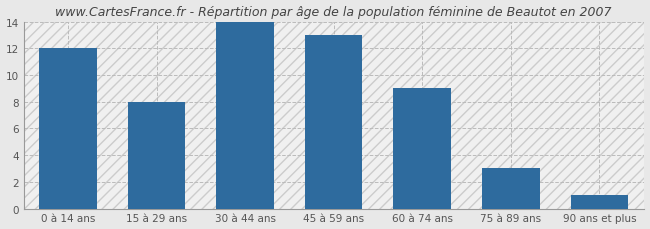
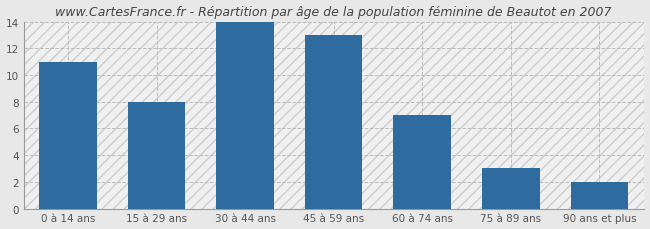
0 à 14 ans: 12 -> 11
60 à 74 ans: 9 -> 7
90 ans et plus: 1 -> 2
